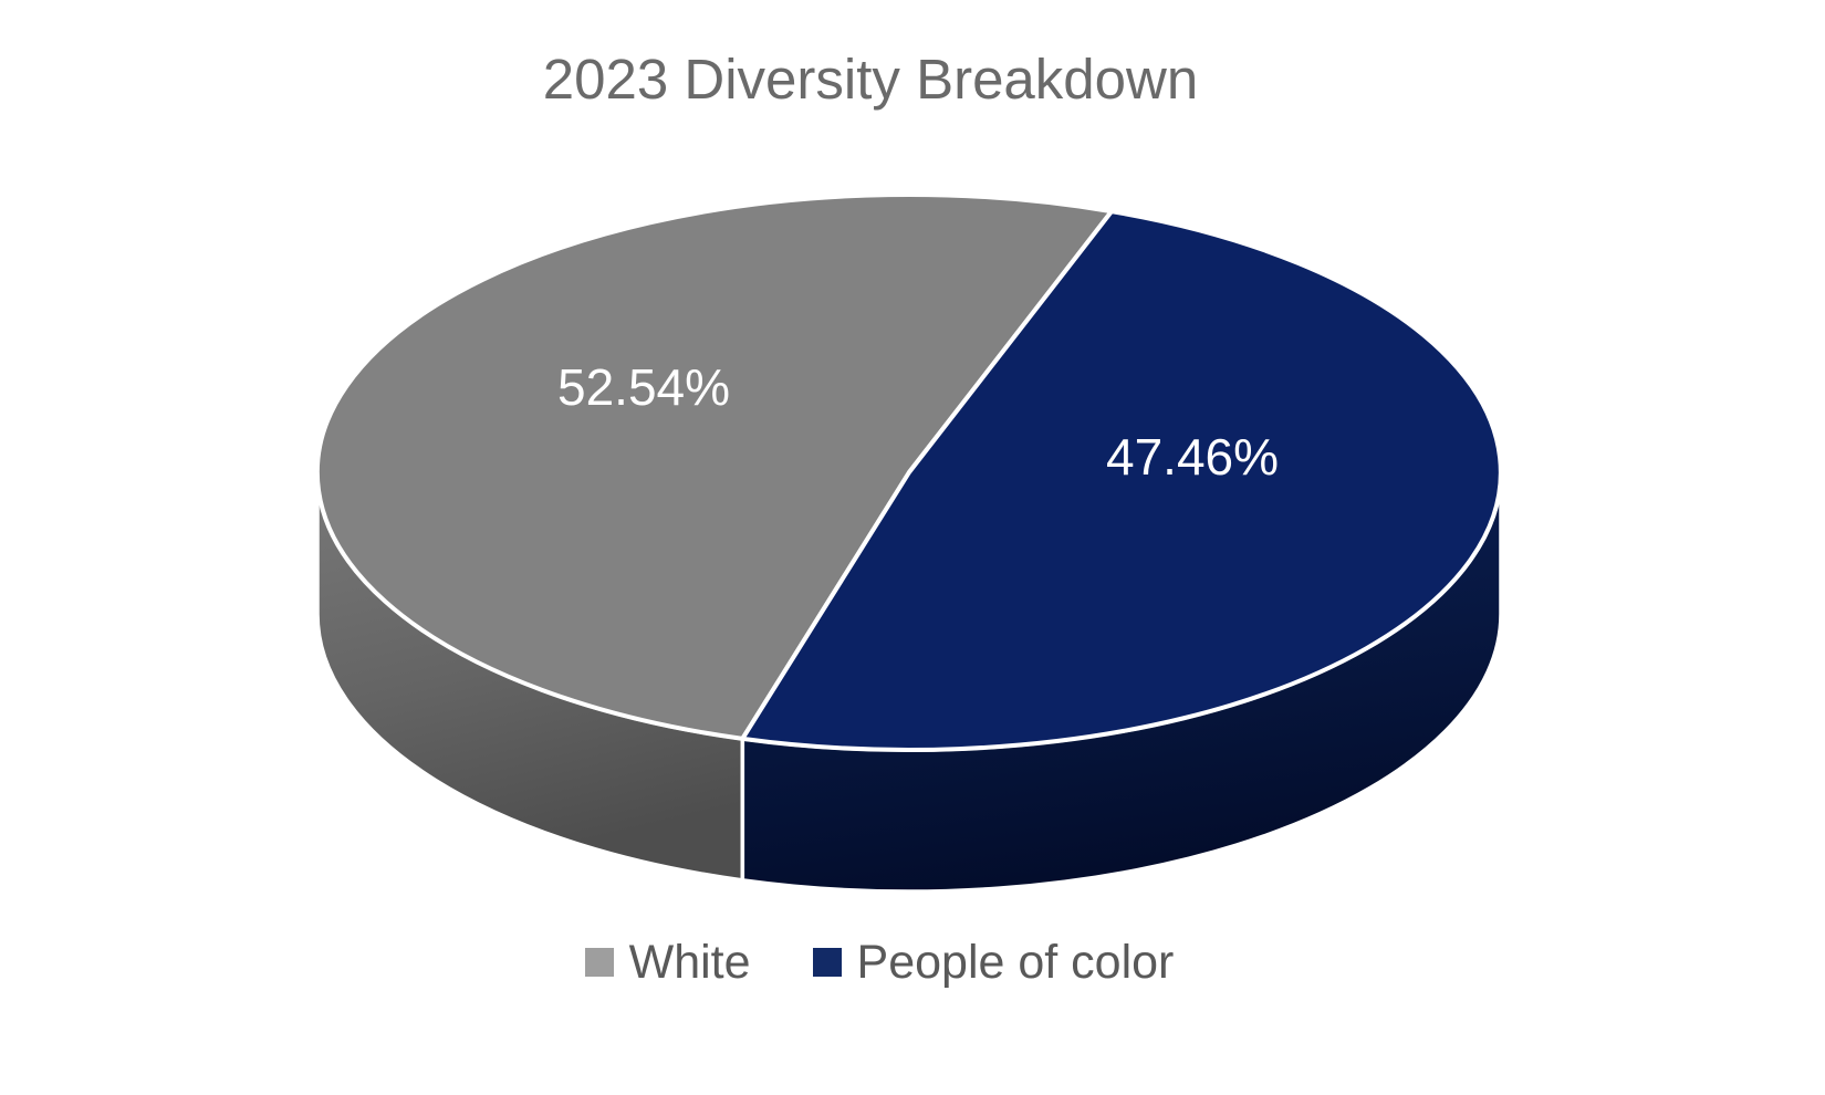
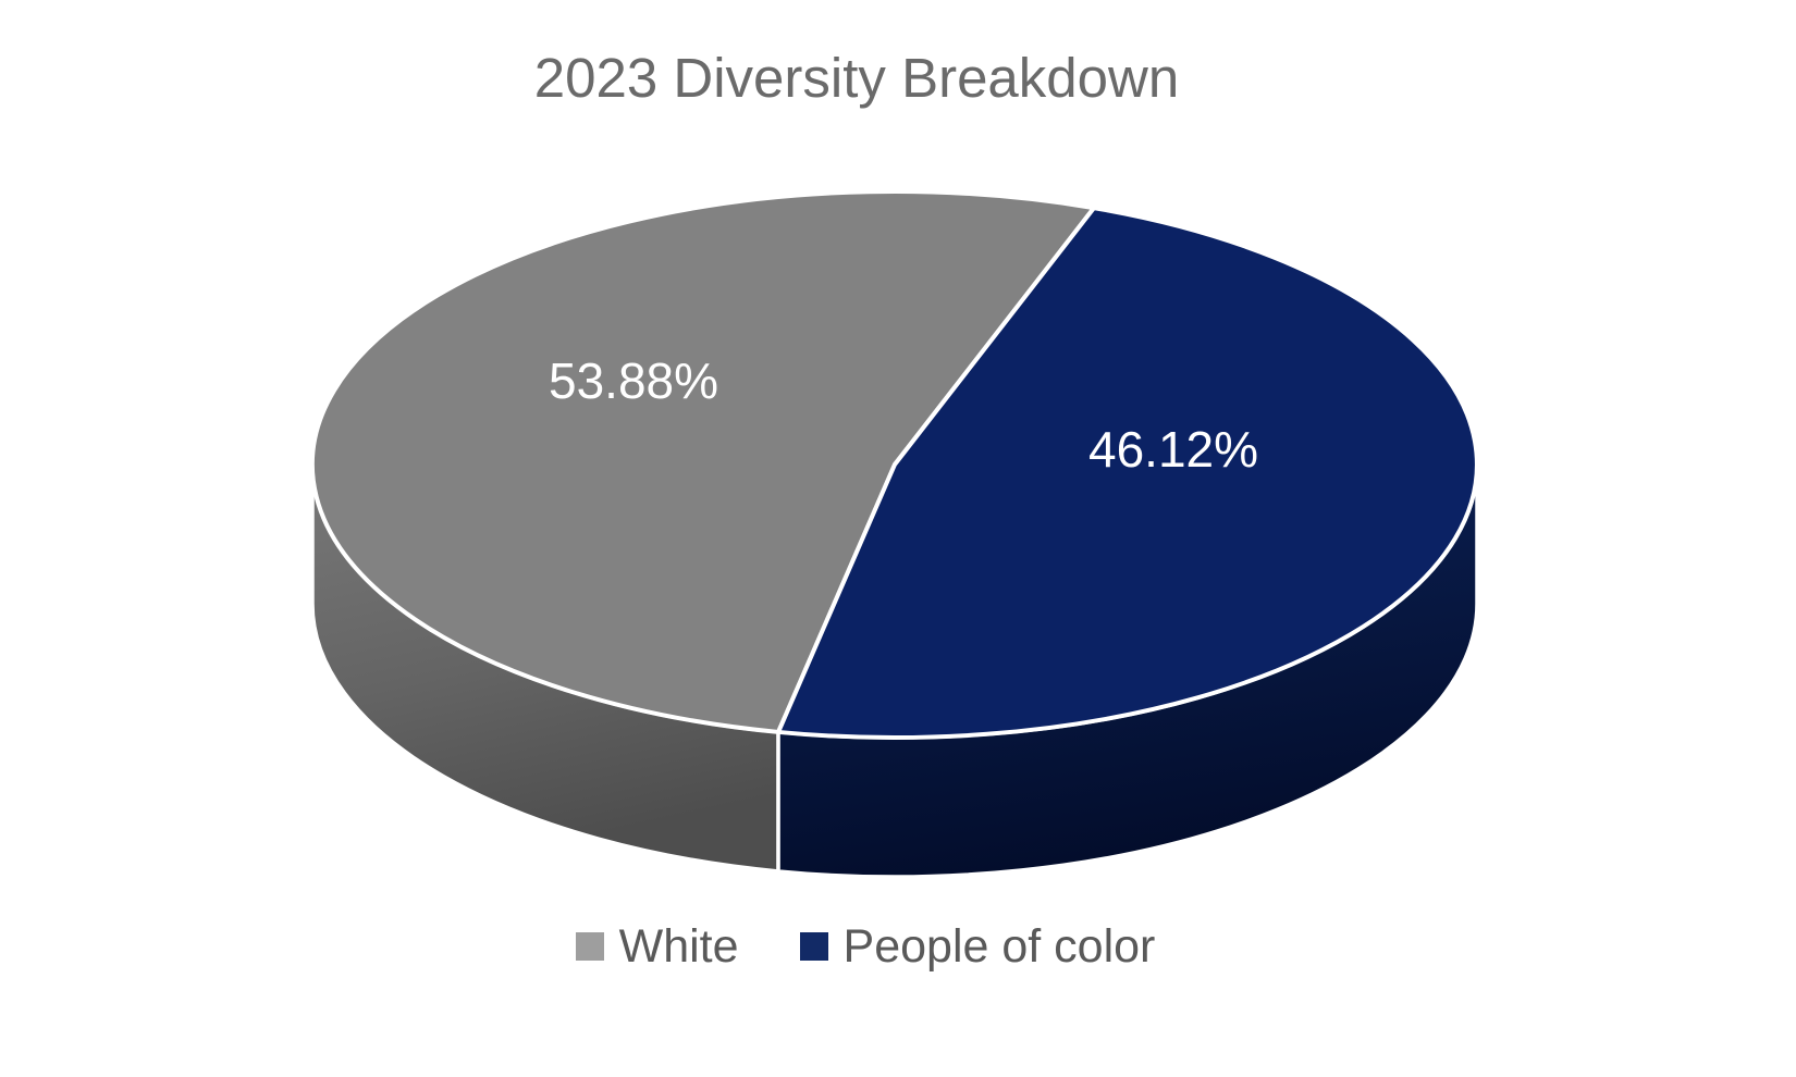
White: 52.54% -> 53.88%
People of color: 47.46% -> 46.12%
